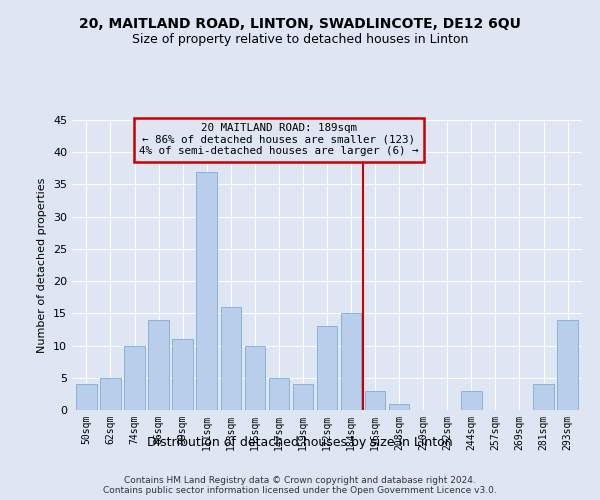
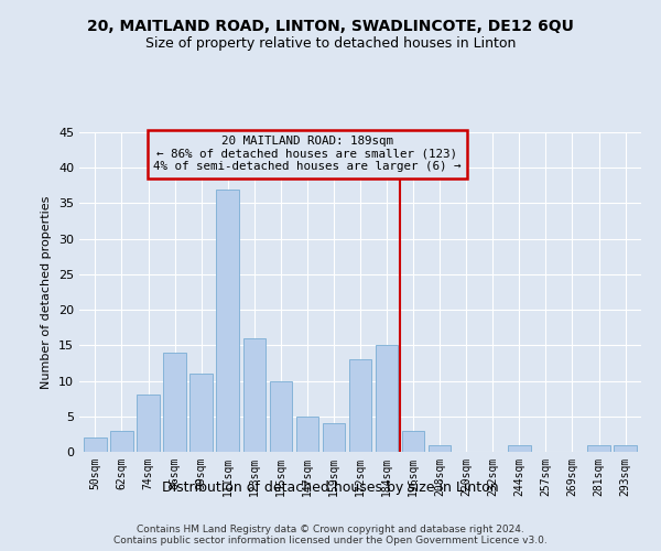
50sqm: 4 -> 2
62sqm: 5 -> 3
74sqm: 10 -> 8
244sqm: 3 -> 1
281sqm: 4 -> 1
293sqm: 14 -> 1
